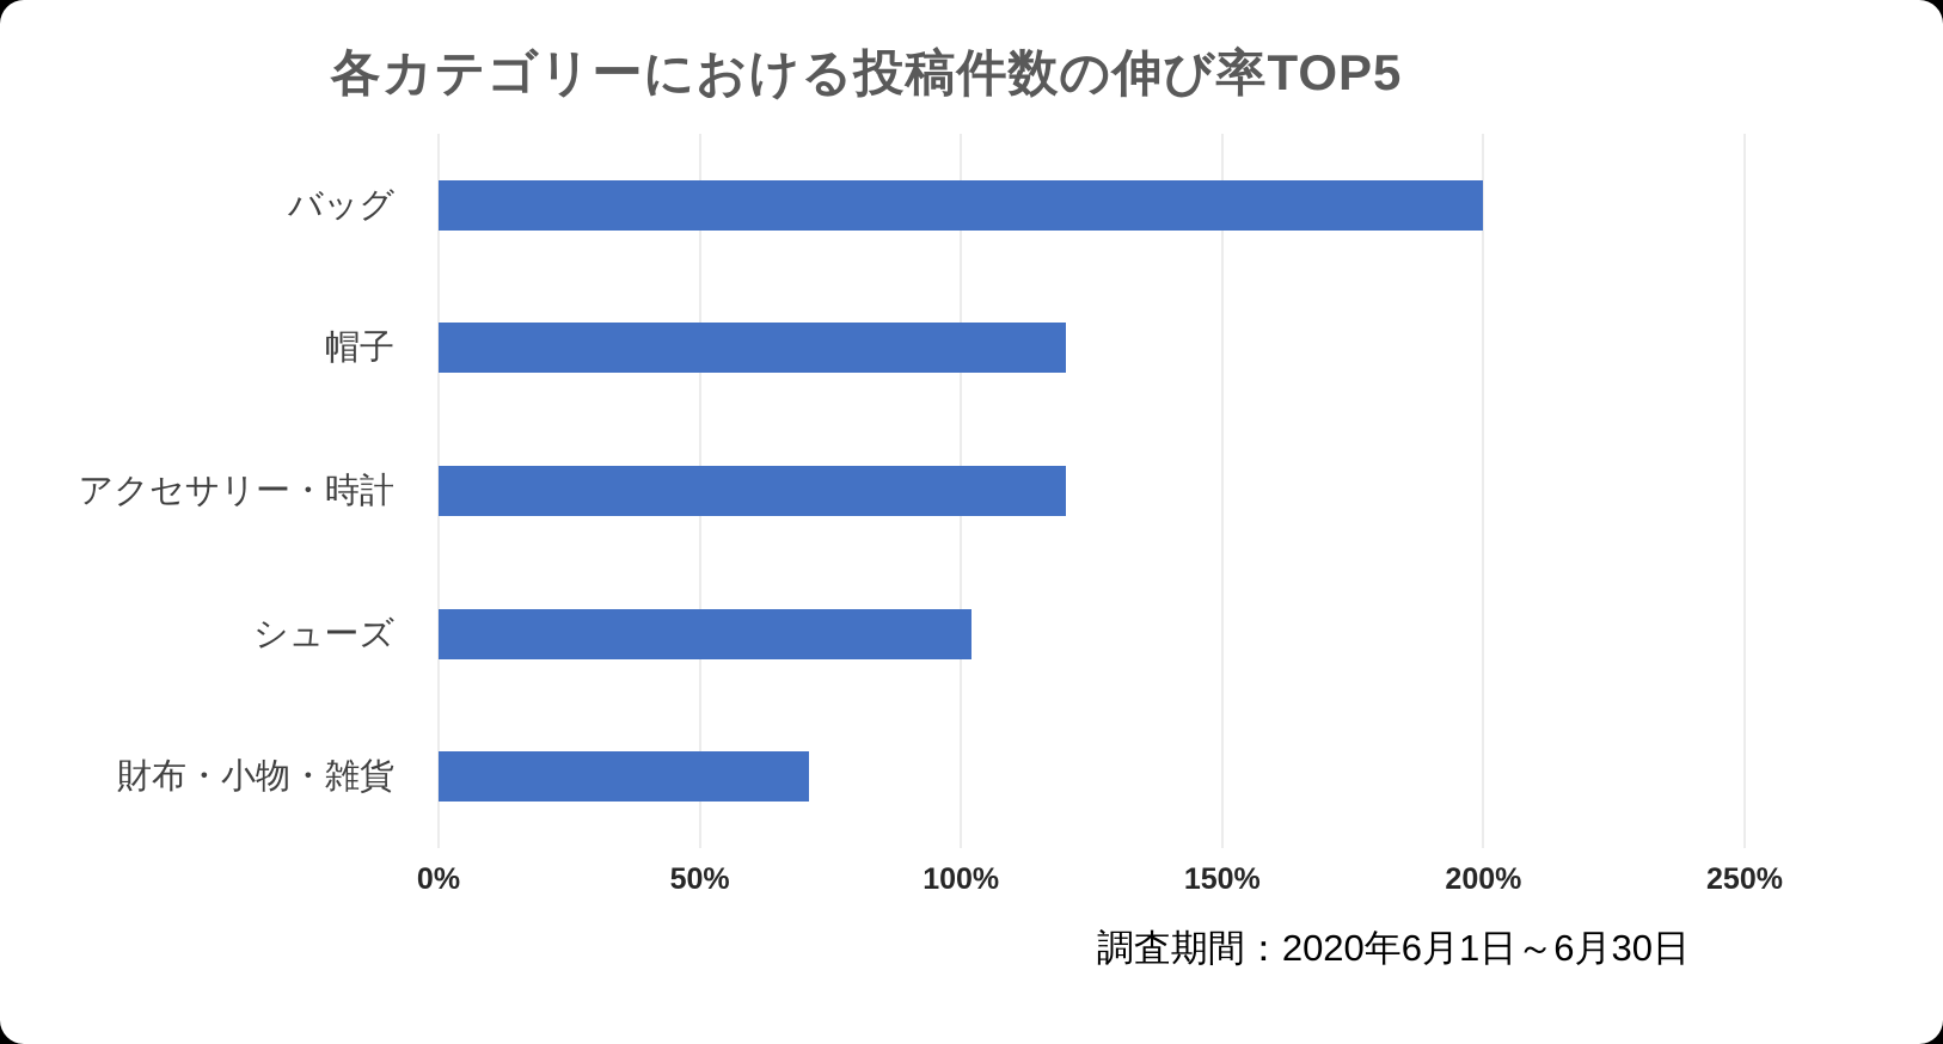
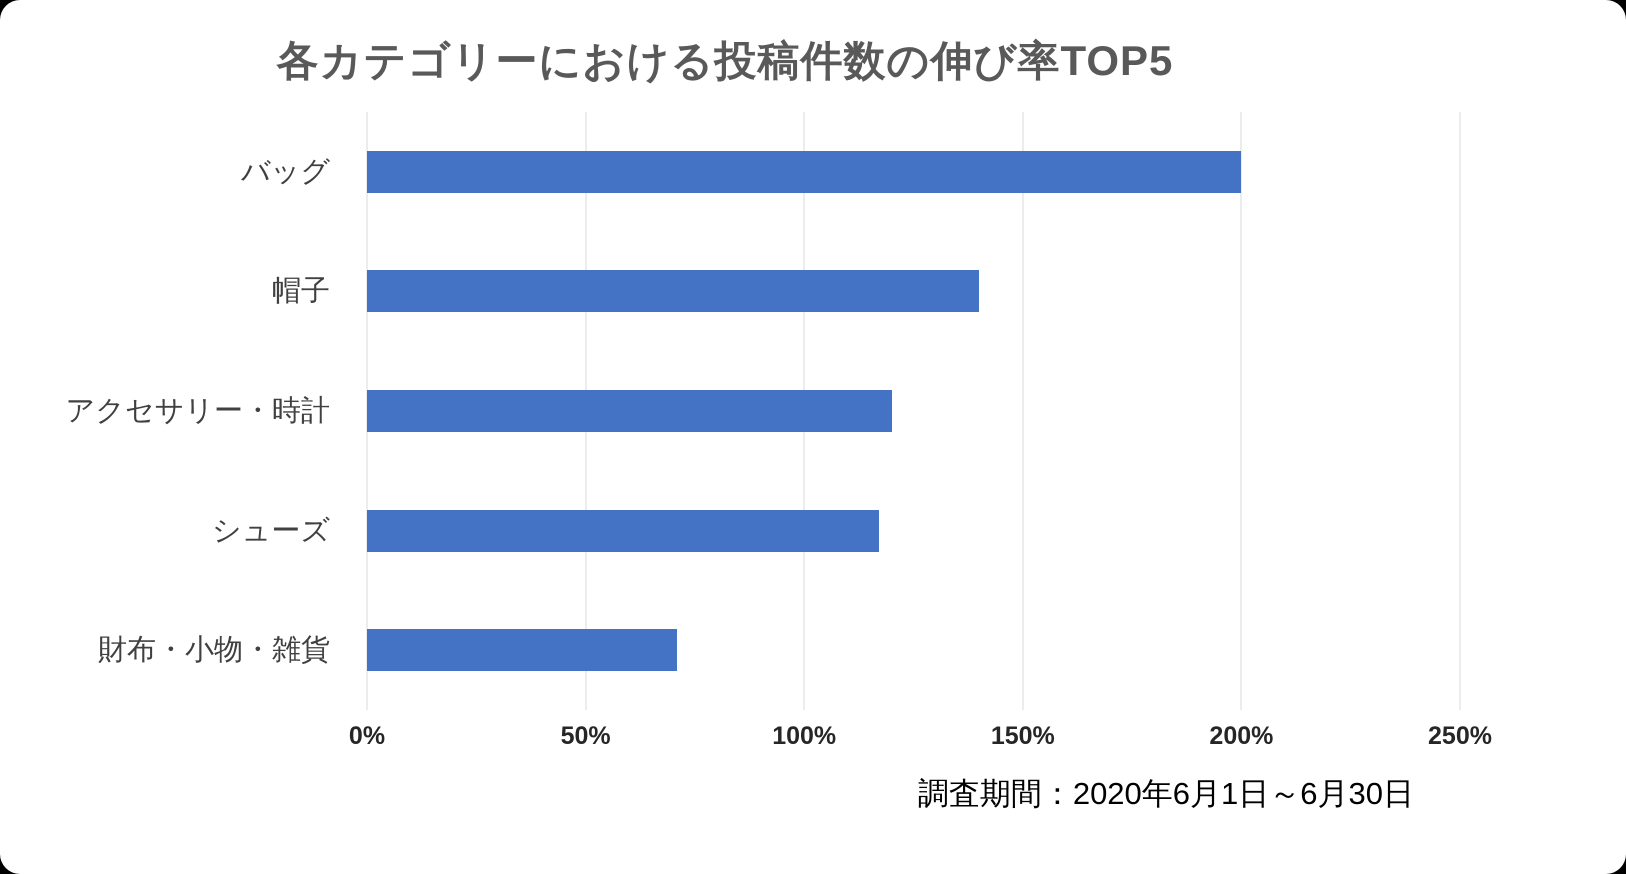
帽子: 120% -> 140%
シューズ: 102% -> 117%
